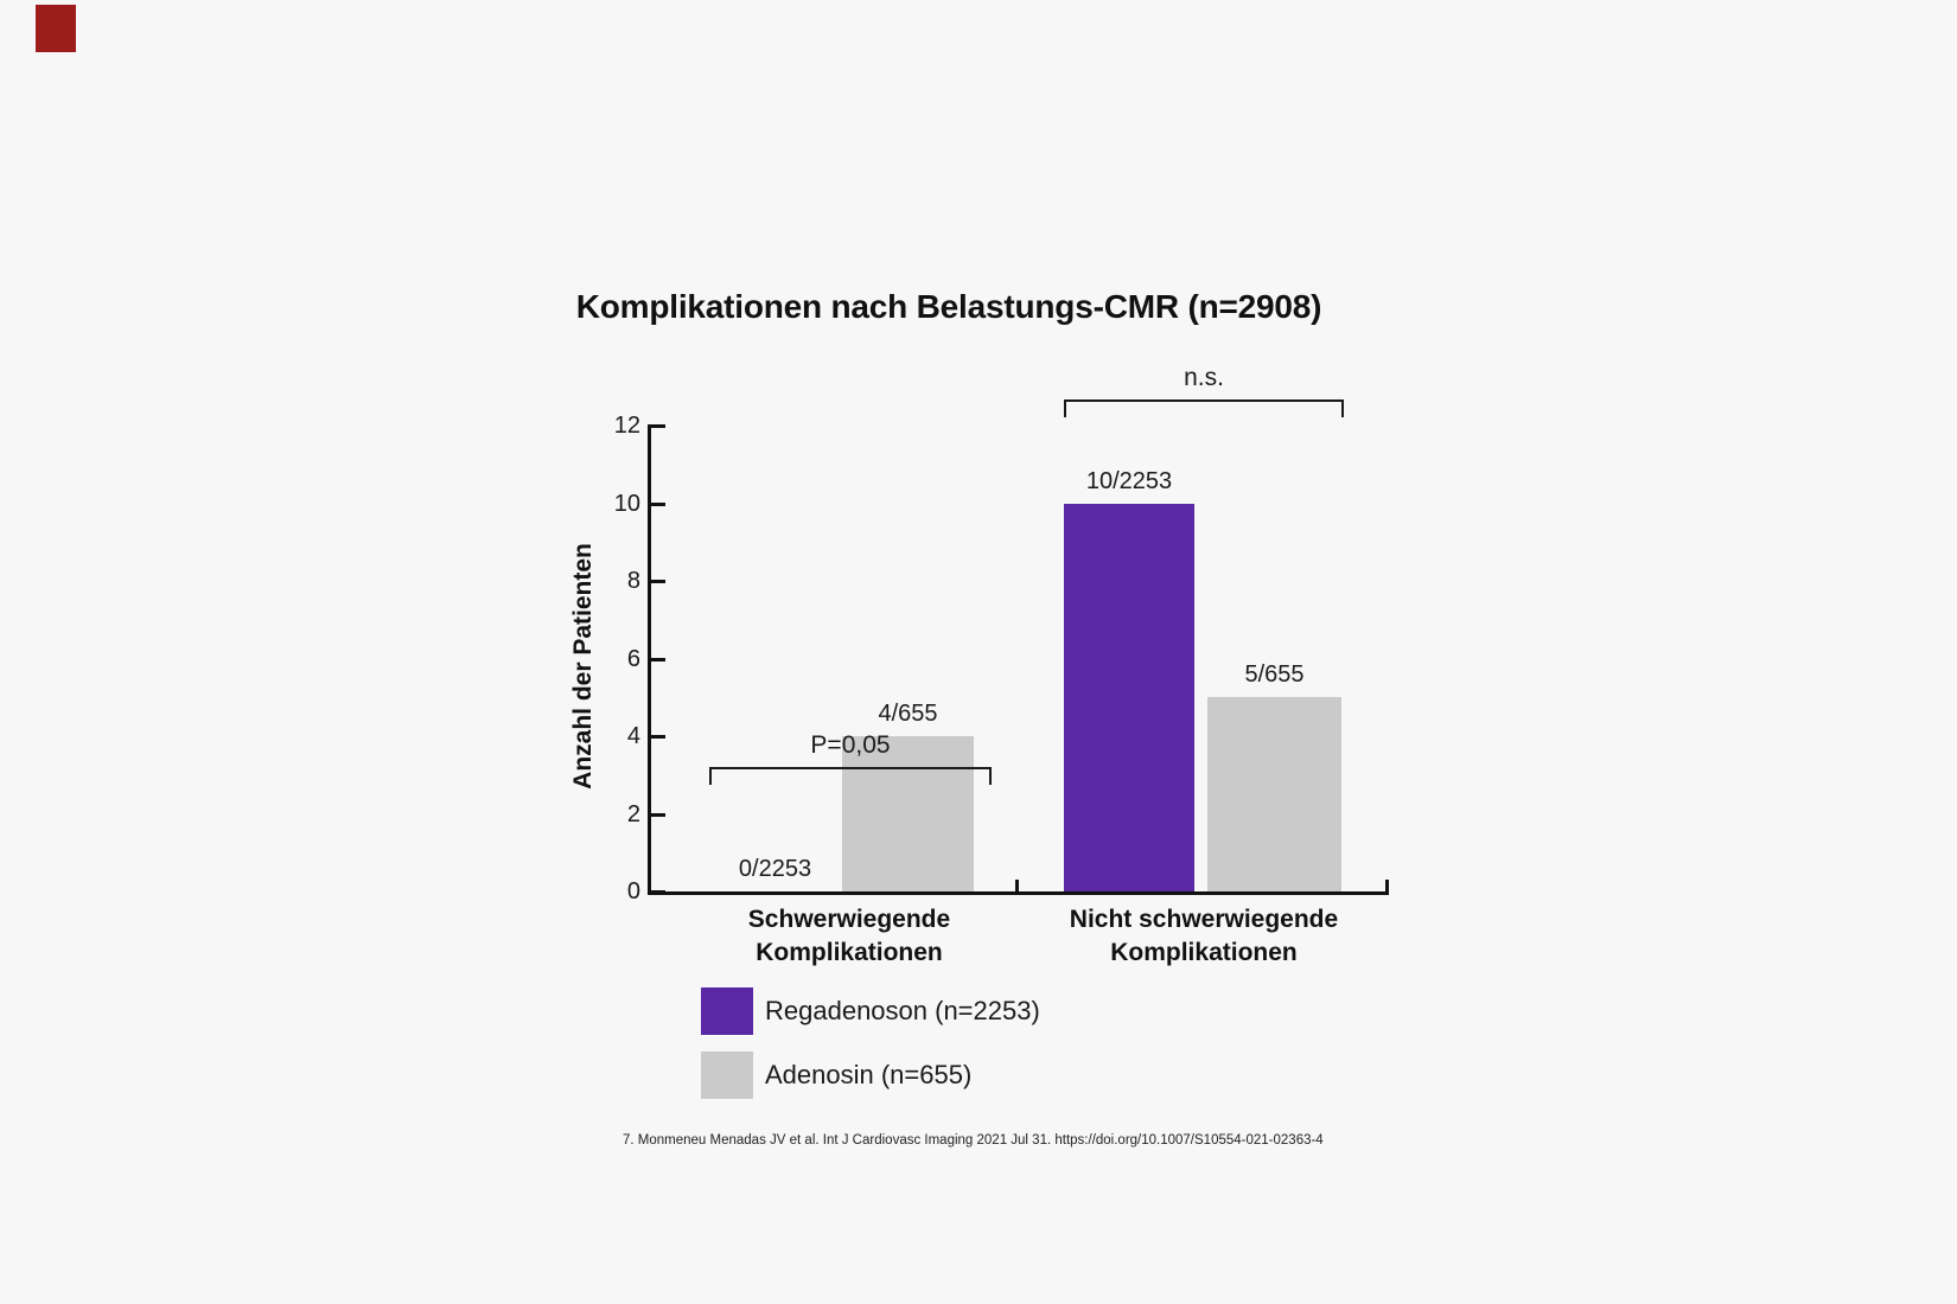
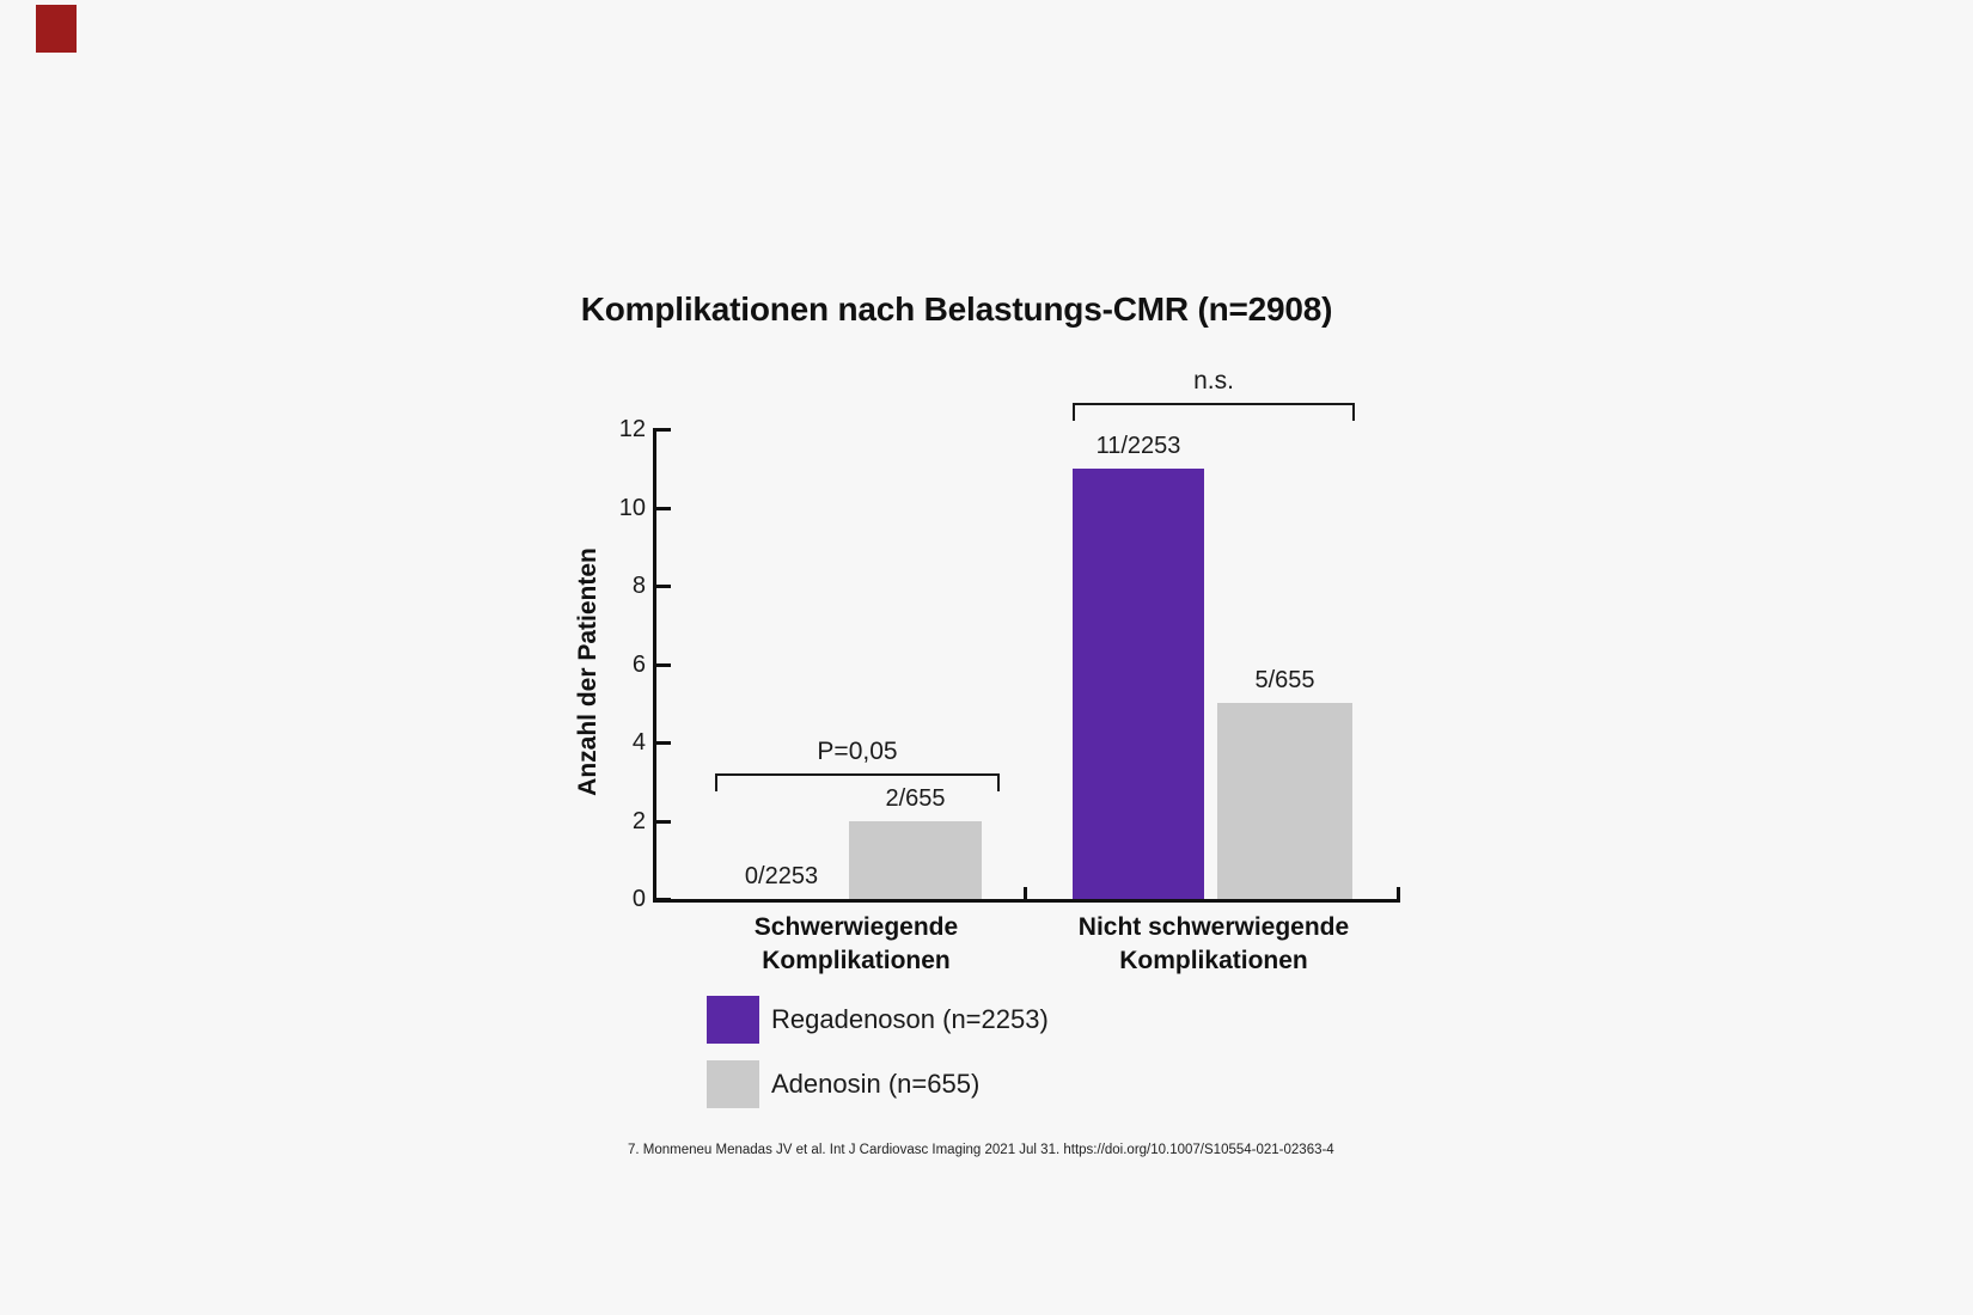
Adenosin (n=655)/Schwerwiegende Komplikationen: 4 -> 2
Regadenoson (n=2253)/Nicht schwerwiegende Komplikationen: 10 -> 11
